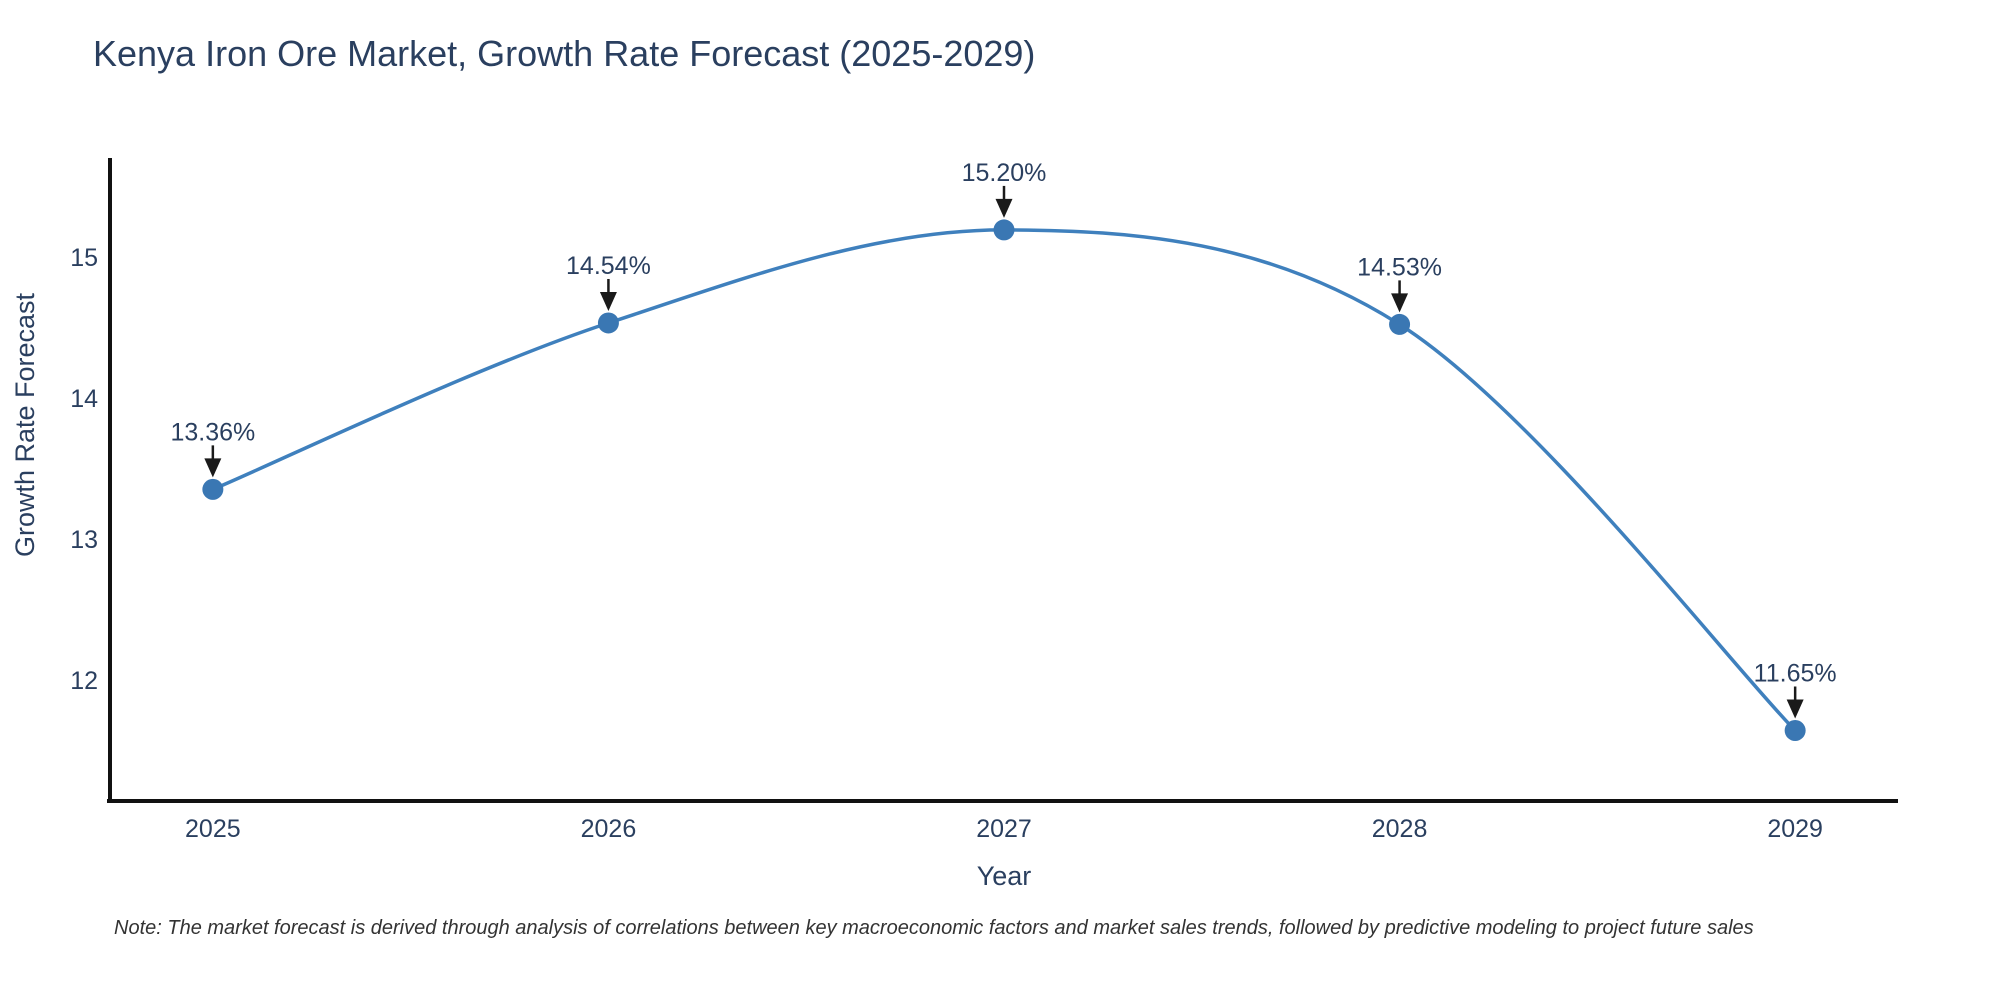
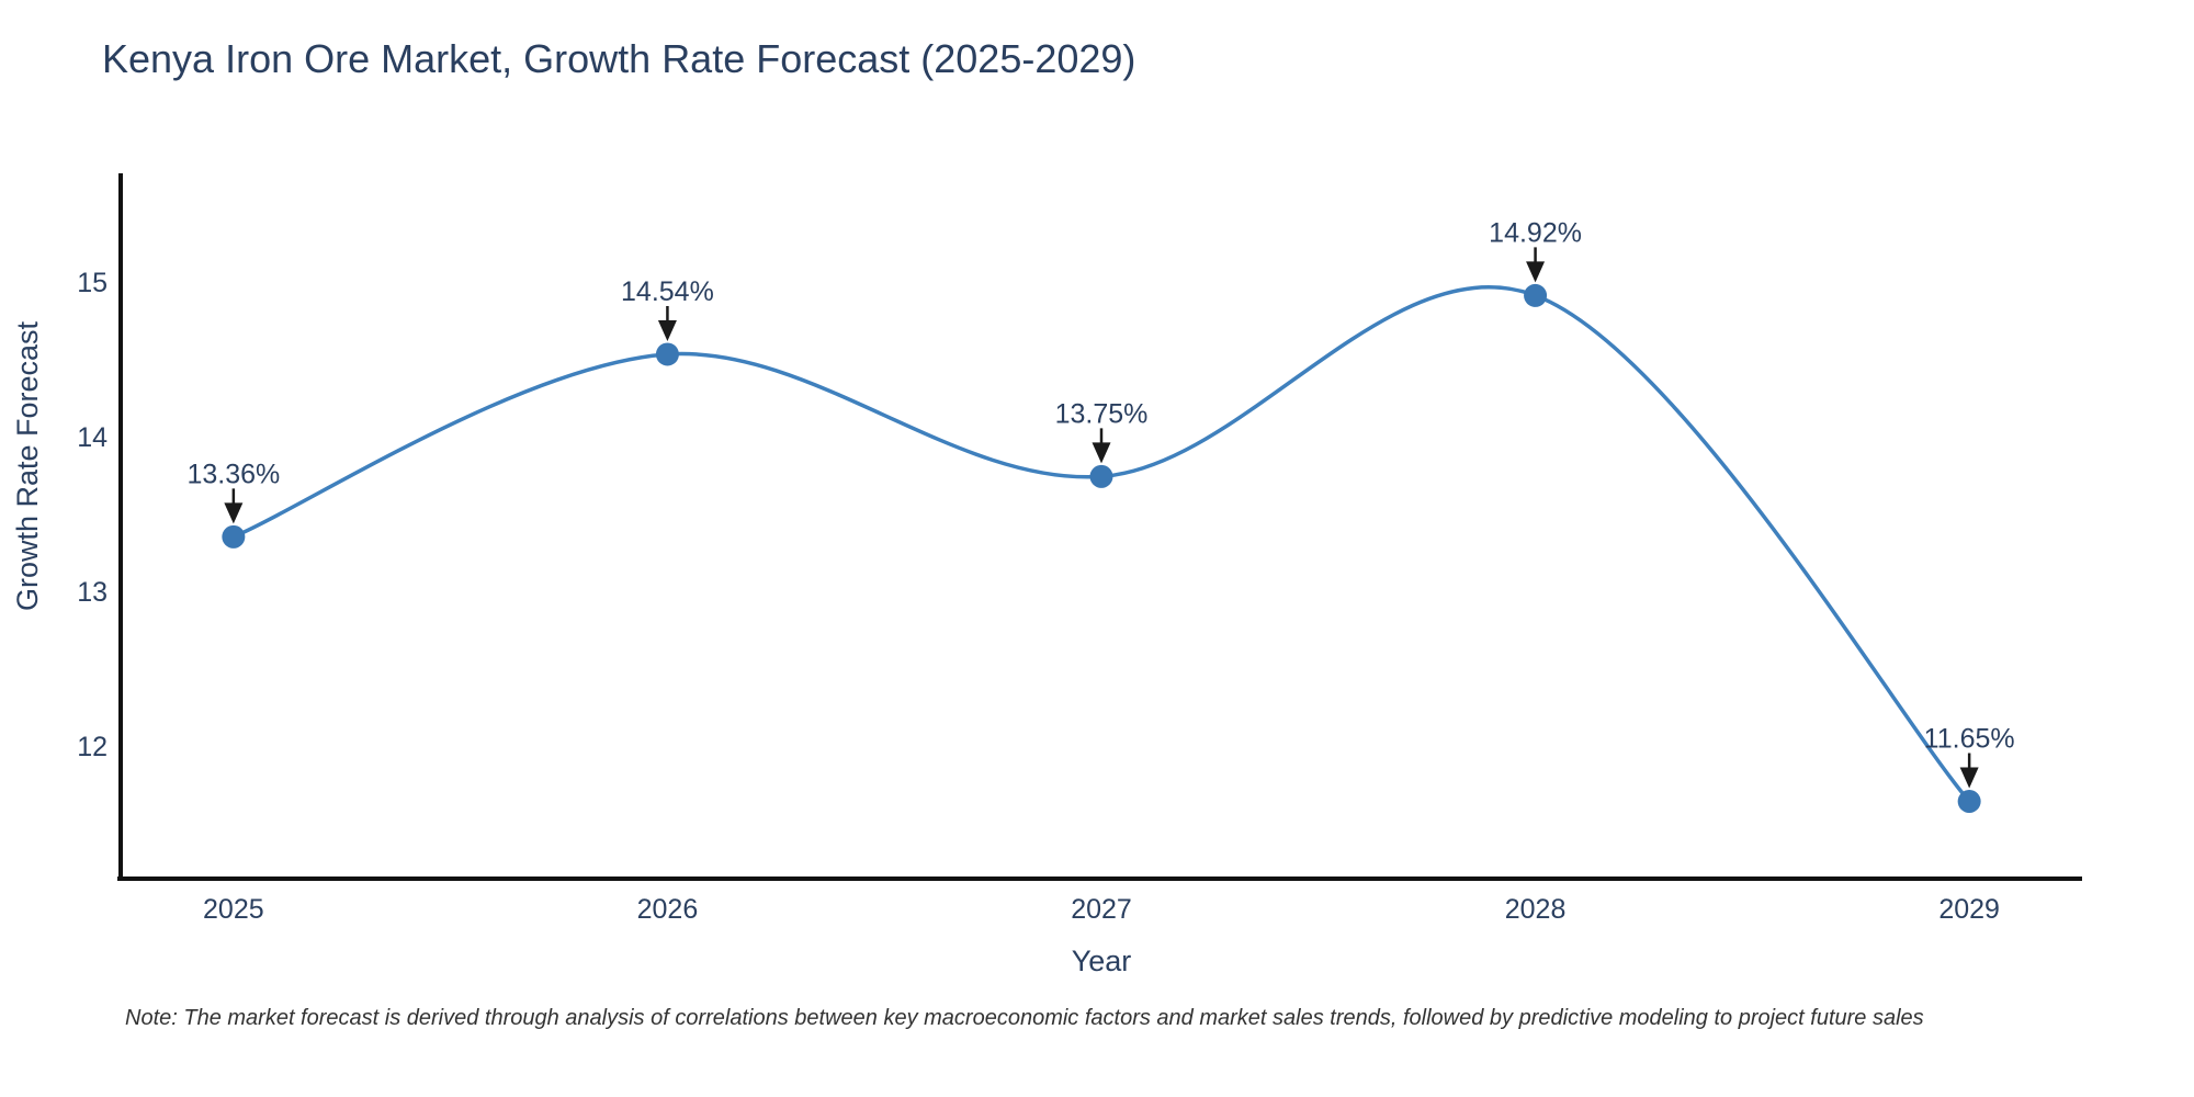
2027: 15.20% -> 13.75%
2028: 14.53% -> 14.92%
